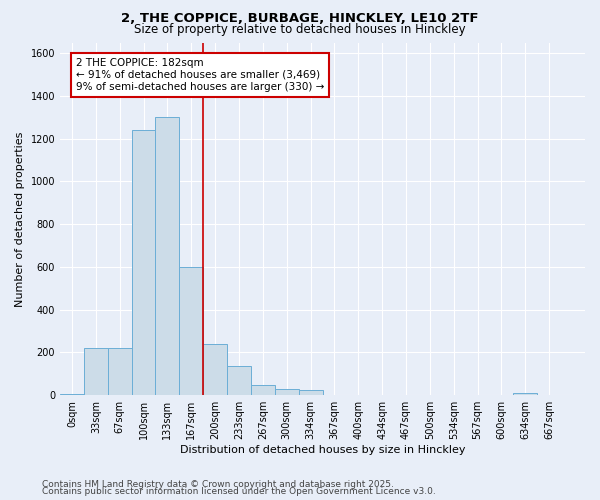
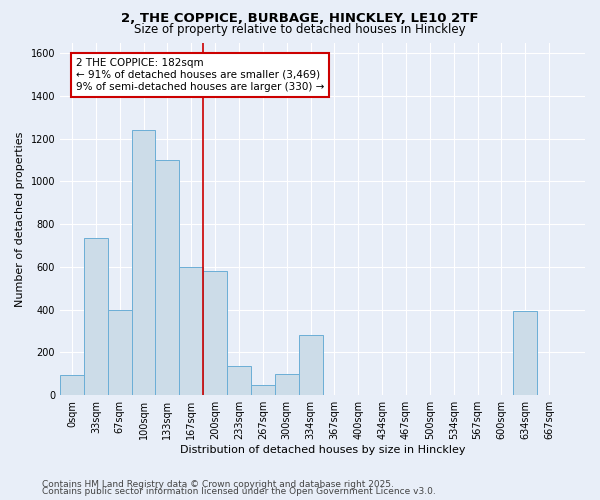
0sqm: 5 -> 95
33sqm: 220 -> 735
67sqm: 220 -> 400
133sqm: 1300 -> 1100
200sqm: 240 -> 580
300sqm: 28 -> 100
334sqm: 25 -> 280
634sqm: 10 -> 395
